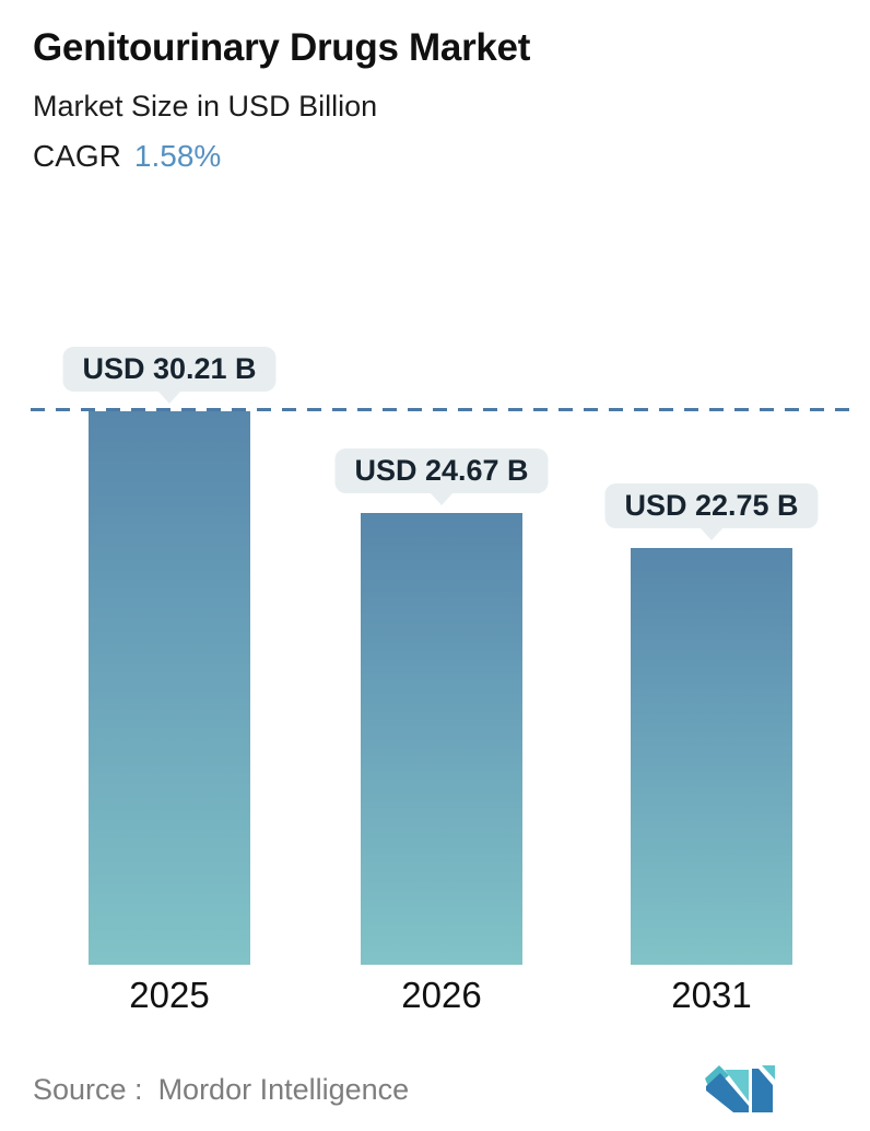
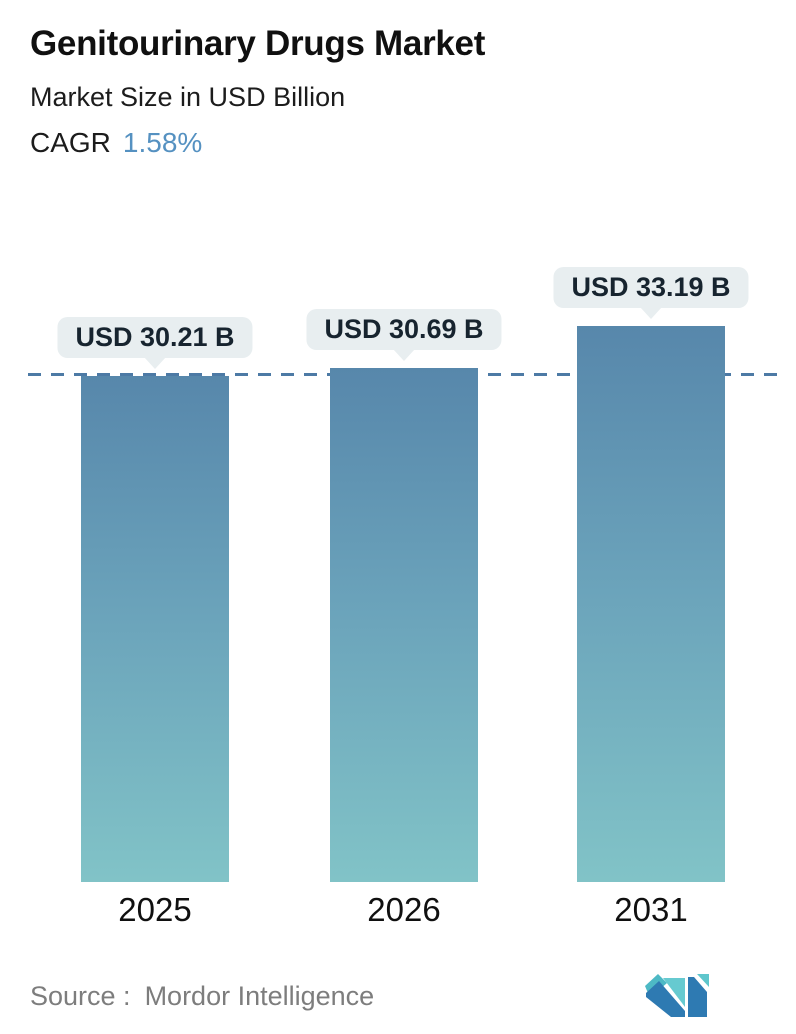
2026: 24.67 -> 30.69
2031: 22.75 -> 33.19
